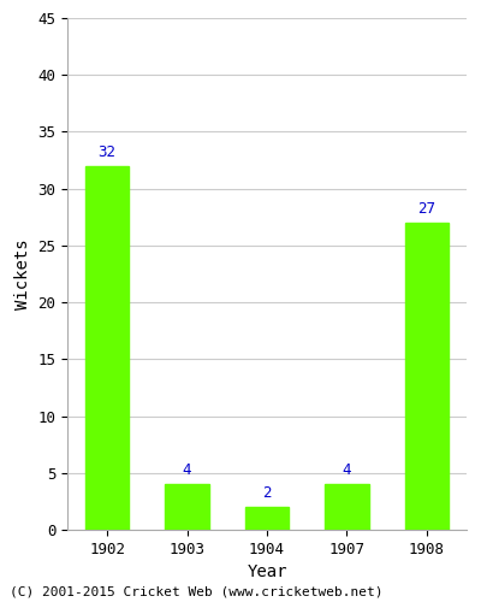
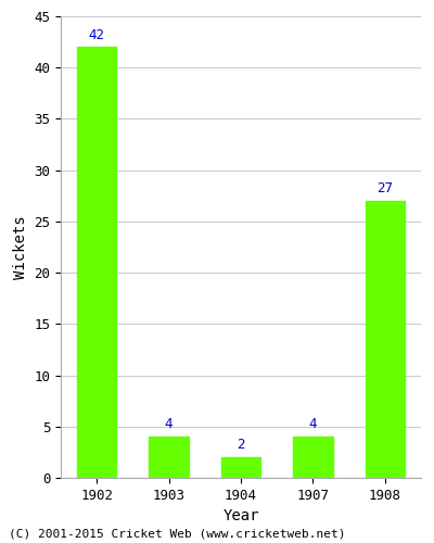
1902: 32 -> 42
